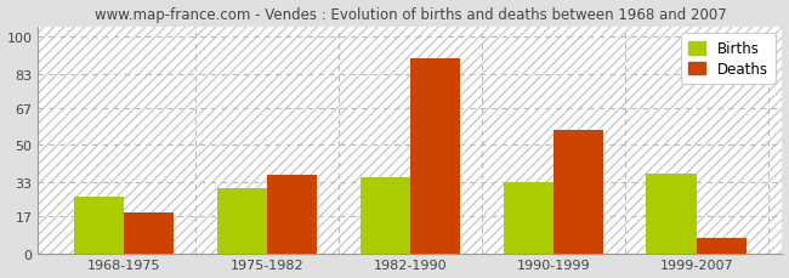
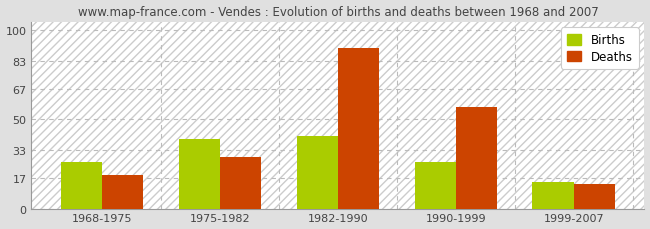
Births/1975-1982: 30 -> 39
Deaths/1975-1982: 36 -> 29
Births/1982-1990: 35 -> 41
Births/1990-1999: 33 -> 26
Births/1999-2007: 37 -> 15
Deaths/1999-2007: 7 -> 14
